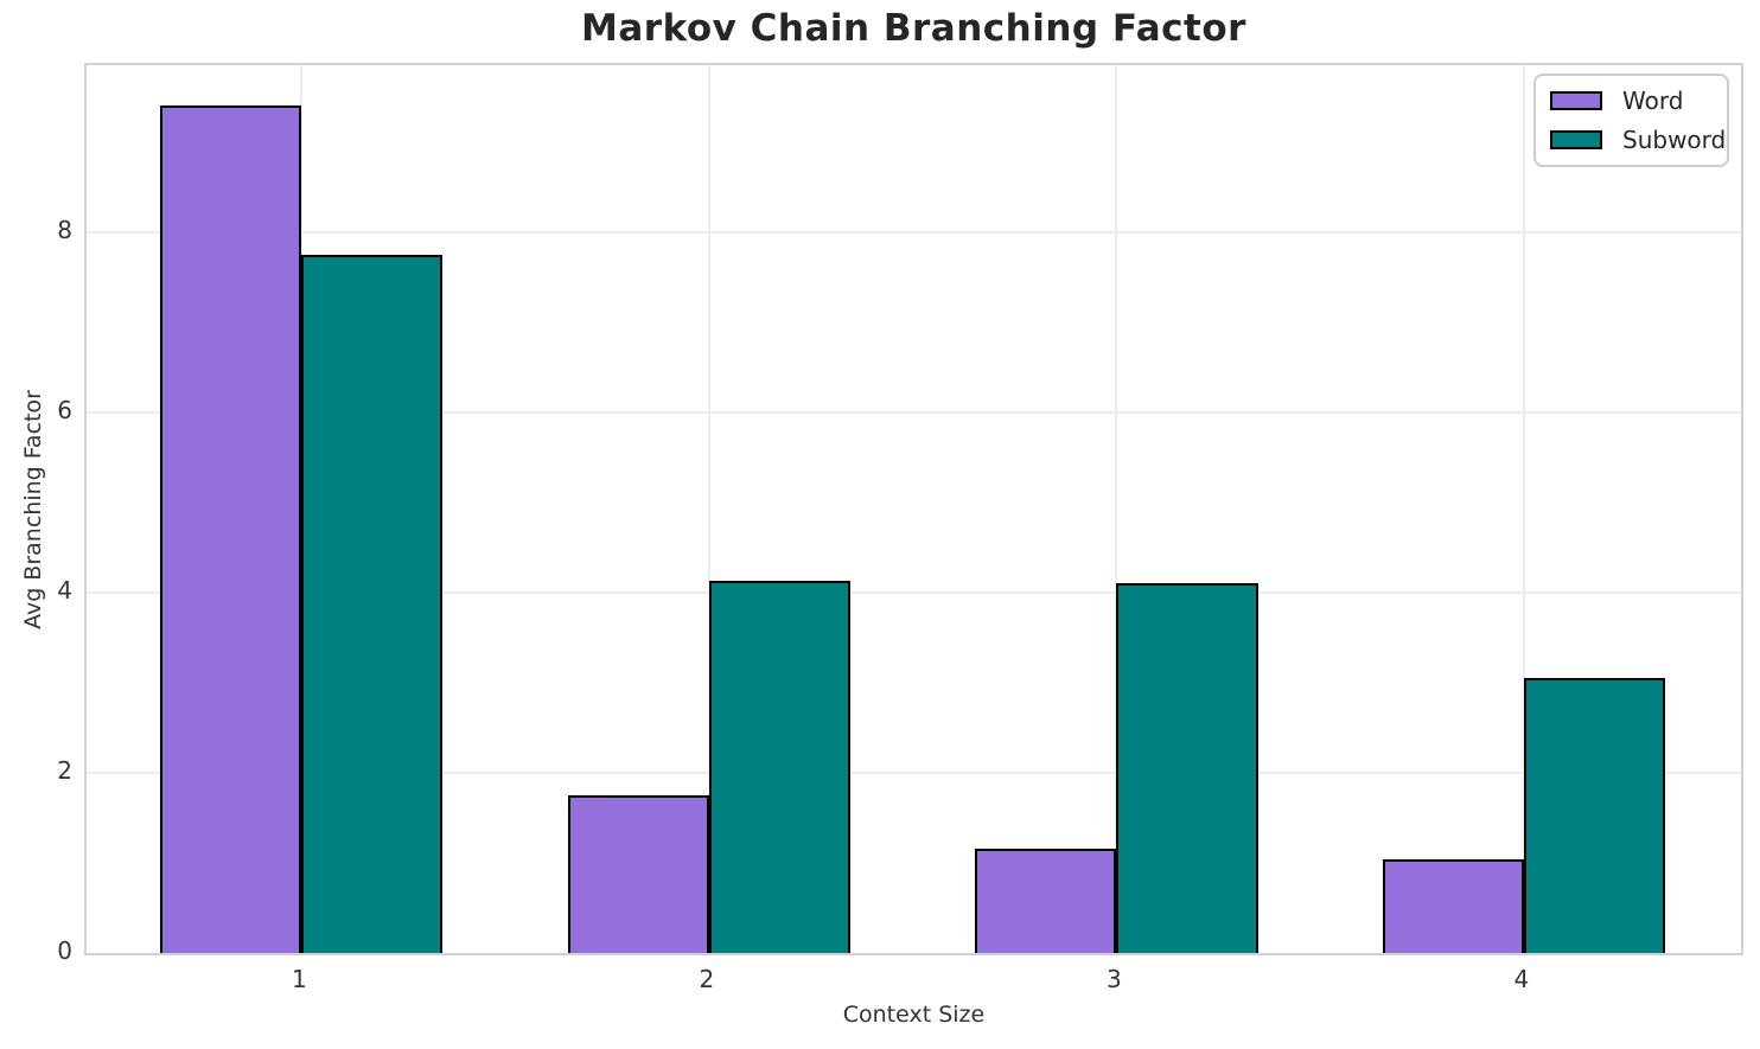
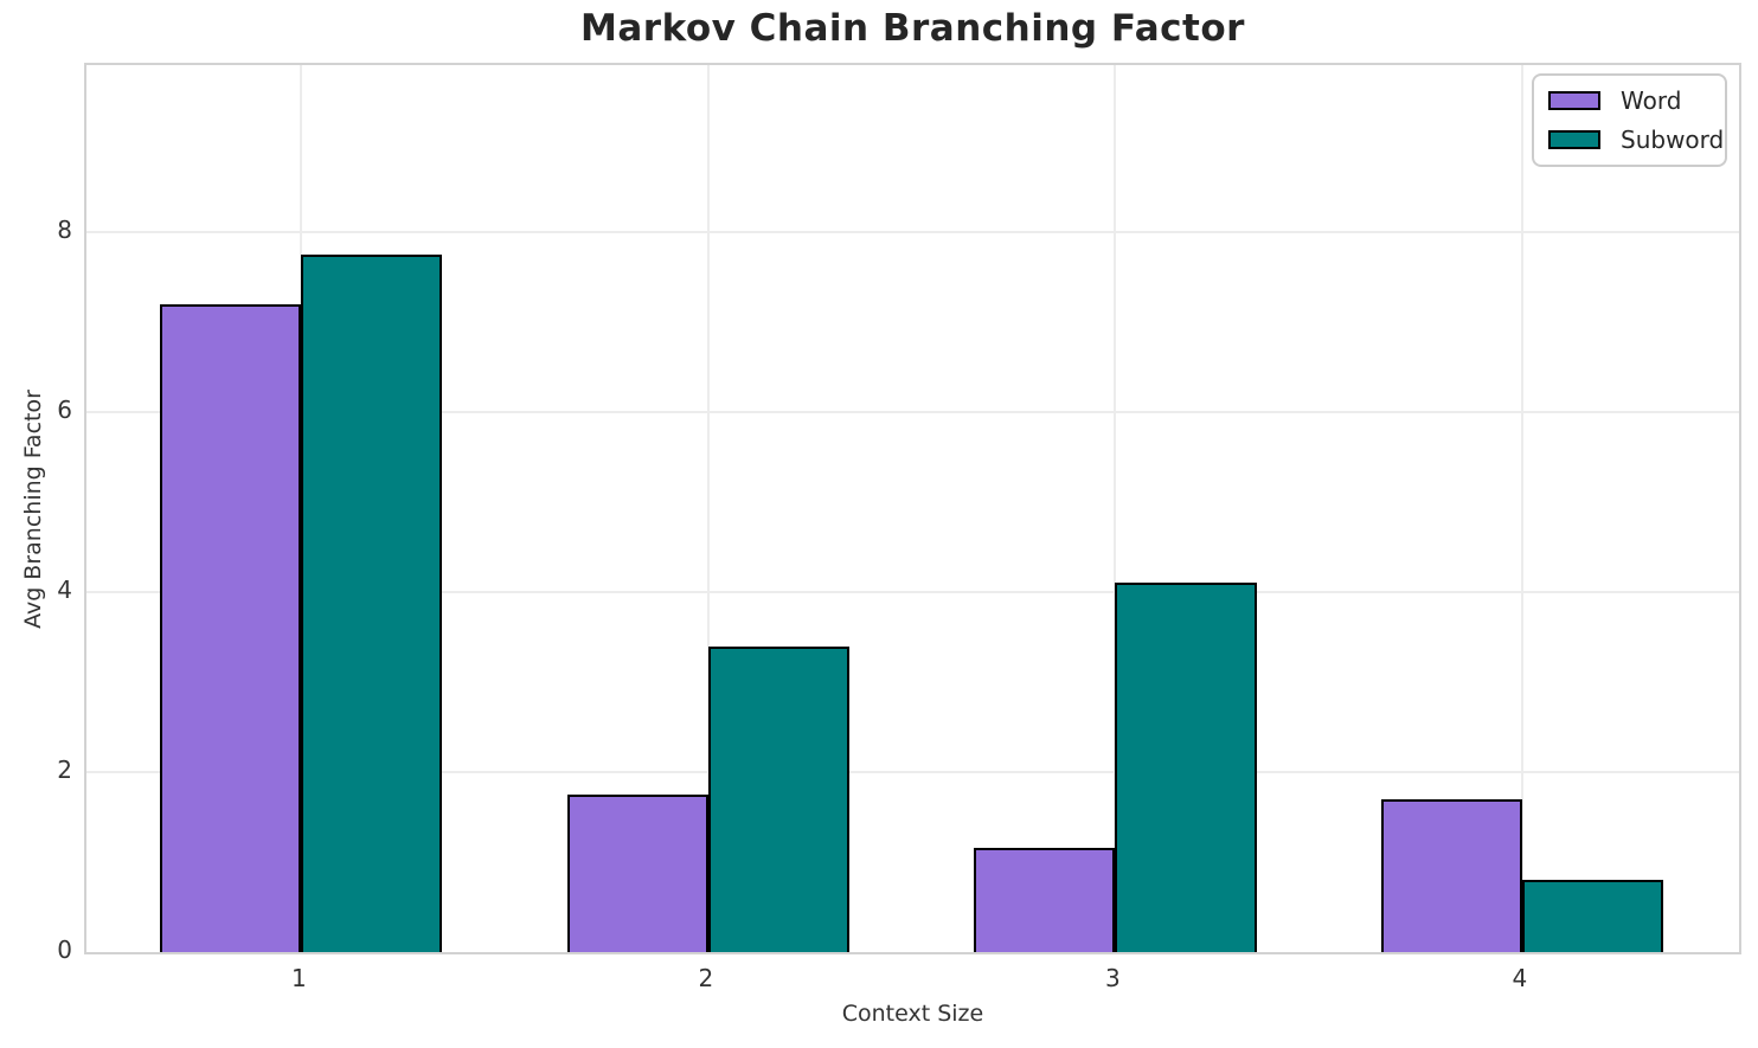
Word/1: 9.4 -> 7.2
Subword/2: 4.1 -> 3.4
Word/4: 1.0 -> 1.7
Subword/4: 3.0 -> 0.8
